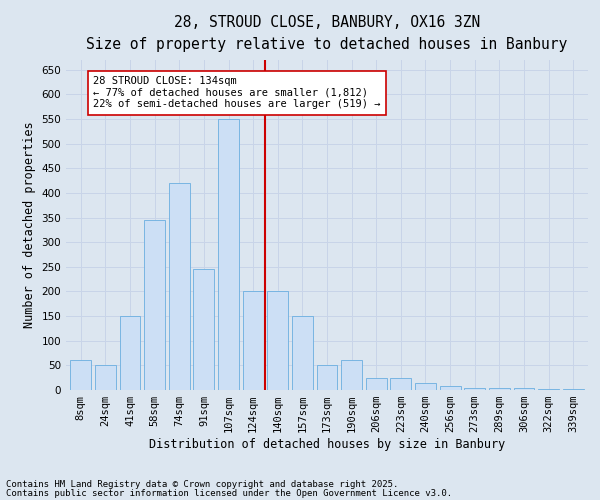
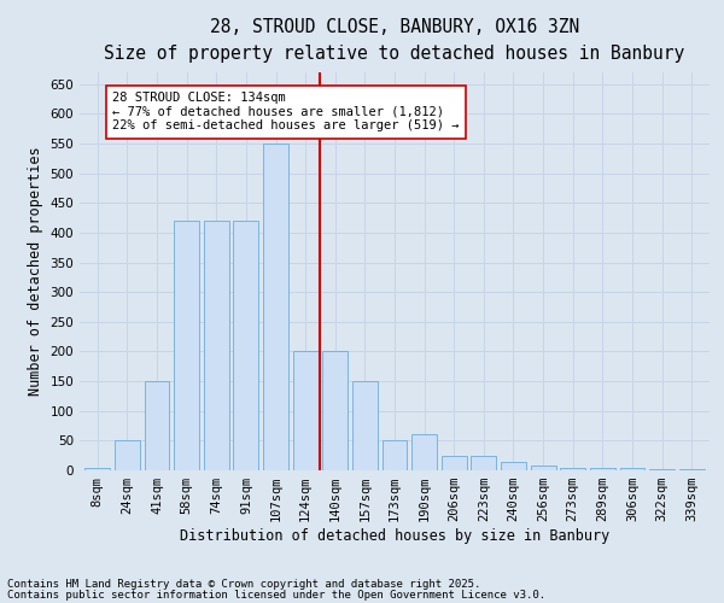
8sqm: 60 -> 5
58sqm: 345 -> 420
91sqm: 245 -> 420
